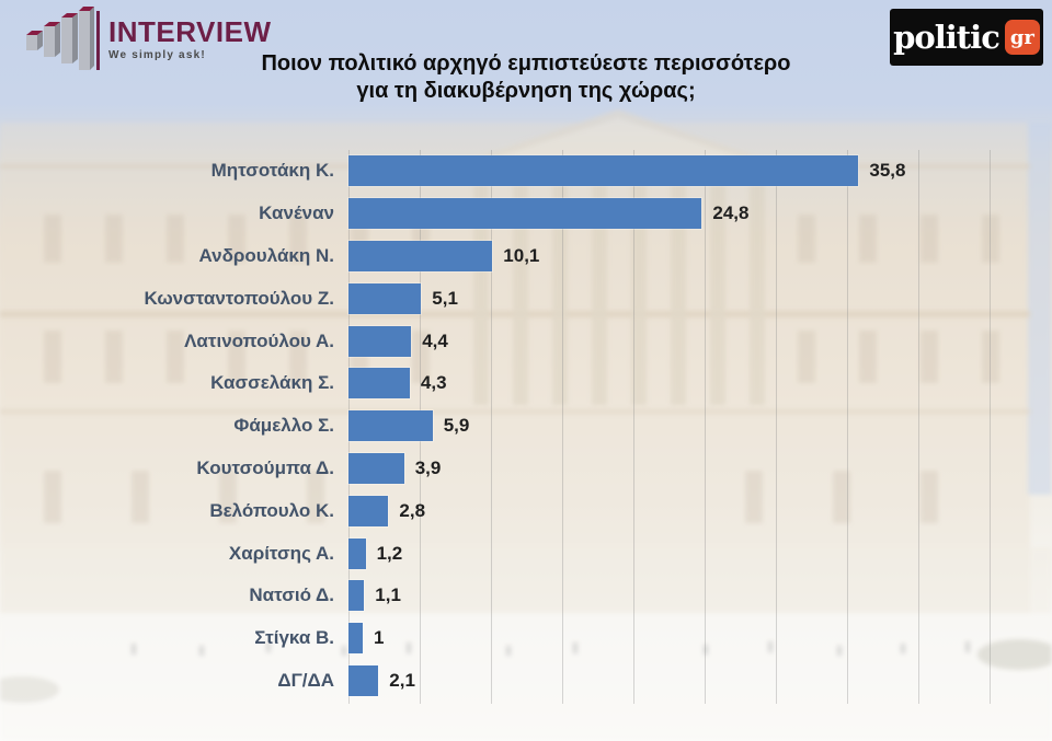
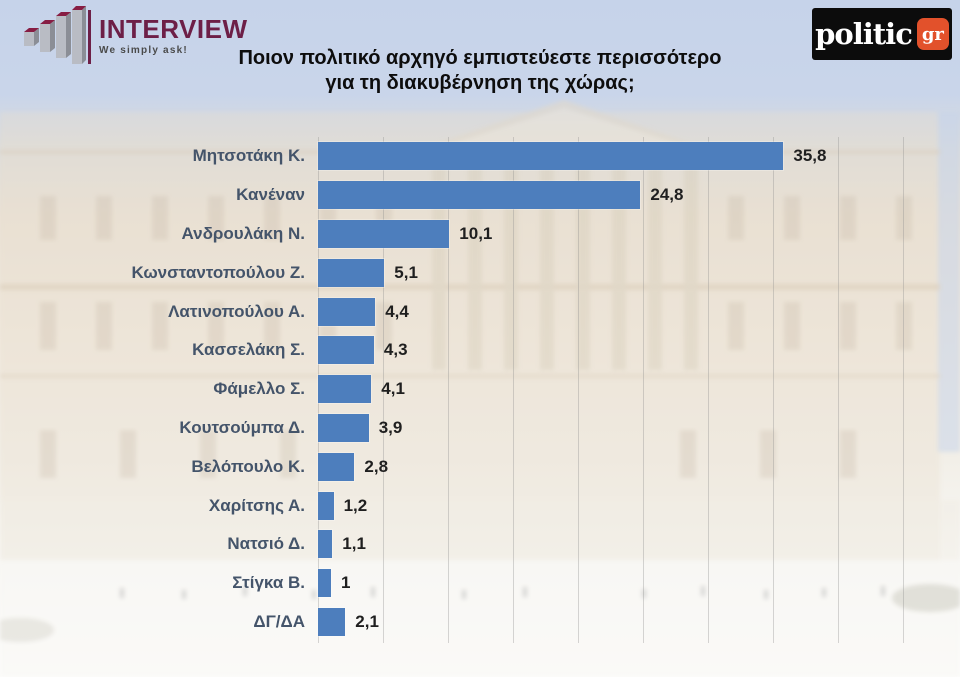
Φάμελλο Σ.: 5,9 -> 4,1
